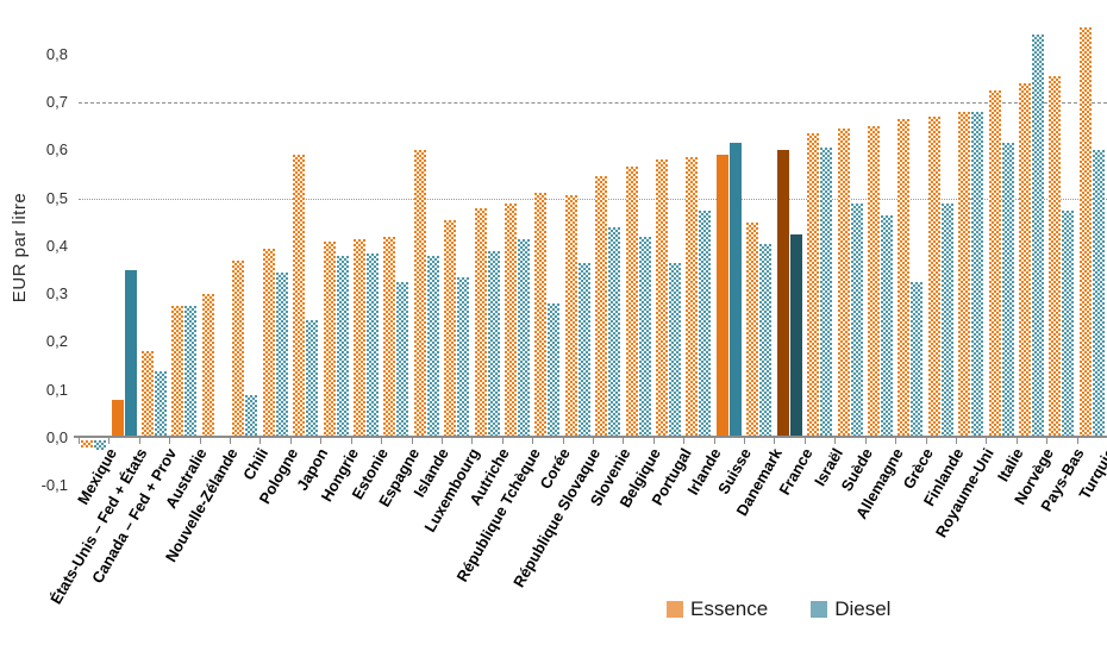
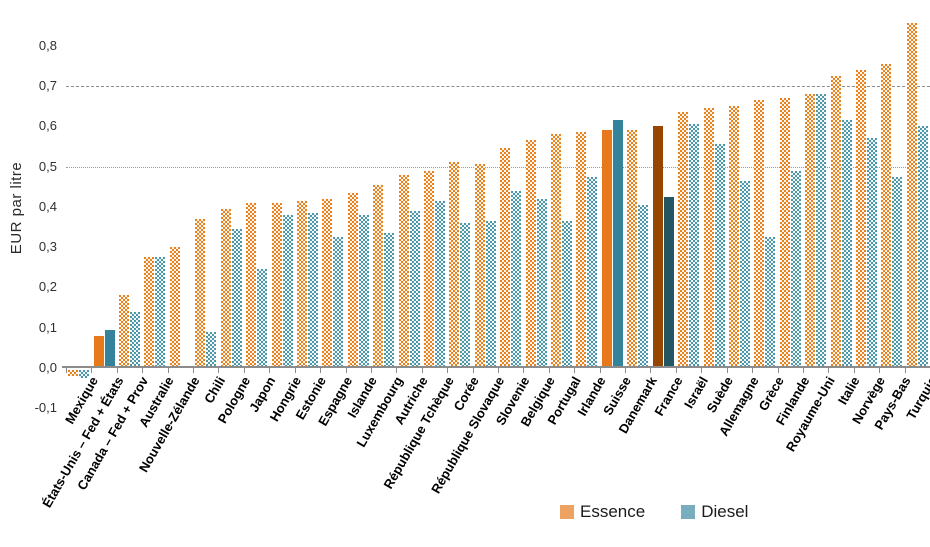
Diesel/États-Unis – Fed + États: 0,35 -> 0,10
Essence/Japon: 0,59 -> 0,41
Essence/Islande: 0,60 -> 0,43
Diesel/Corée: 0,28 -> 0,36
Essence/Danemark: 0,45 -> 0,59
Diesel/Suède: 0,49 -> 0,56
Diesel/Norvège: 0,84 -> 0,57
